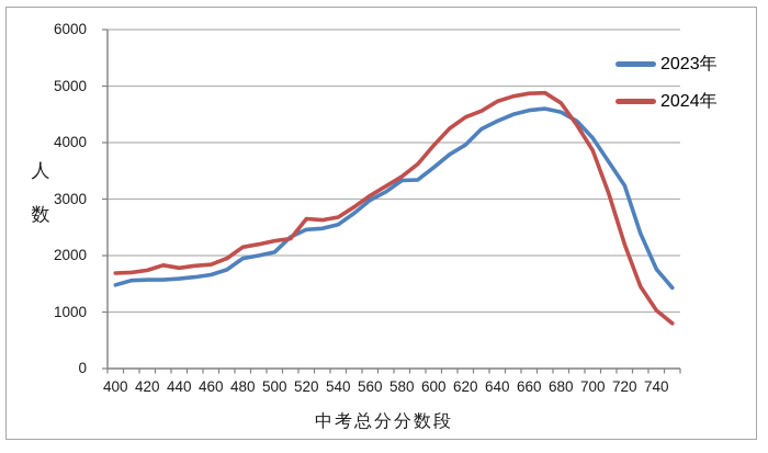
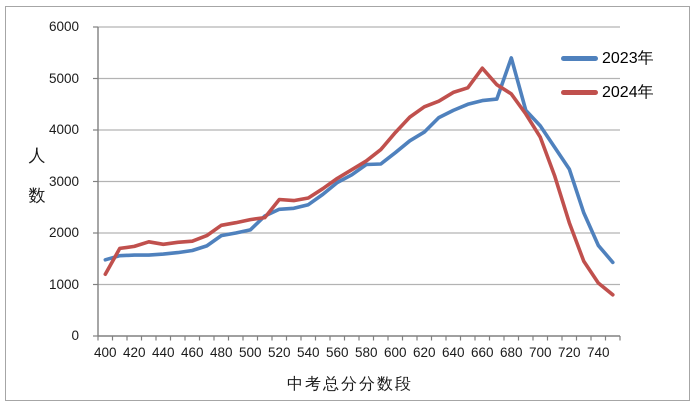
2024年/400: 1700 -> 1200
2024年/660: 4900 -> 5200
2023年/680: 4500 -> 5400
